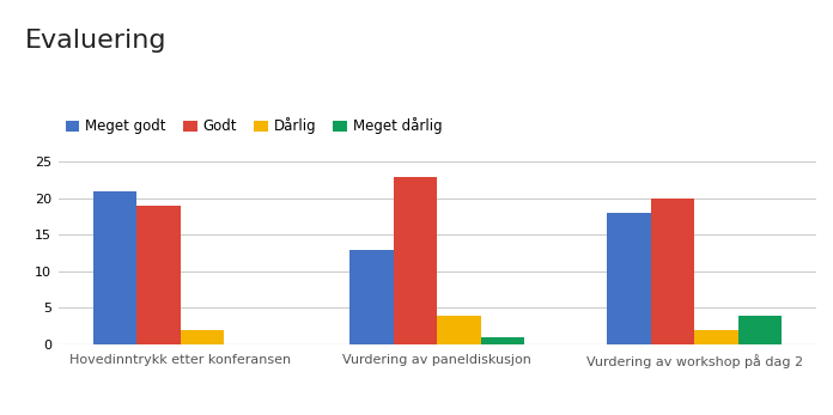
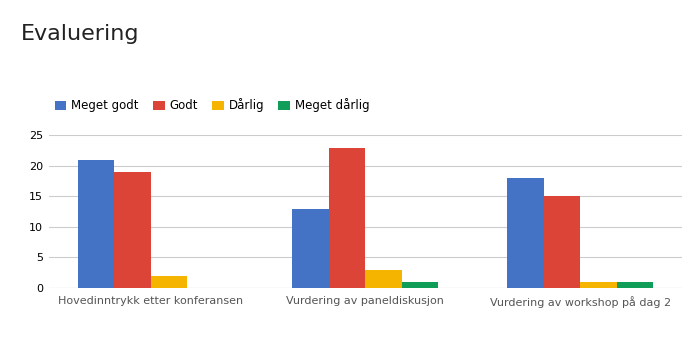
Dårlig/Vurdering av paneldiskusjon: 4 -> 3
Godt/Vurdering av workshop på dag 2: 20 -> 15
Dårlig/Vurdering av workshop på dag 2: 2 -> 1
Meget dårlig/Vurdering av workshop på dag 2: 4 -> 1
